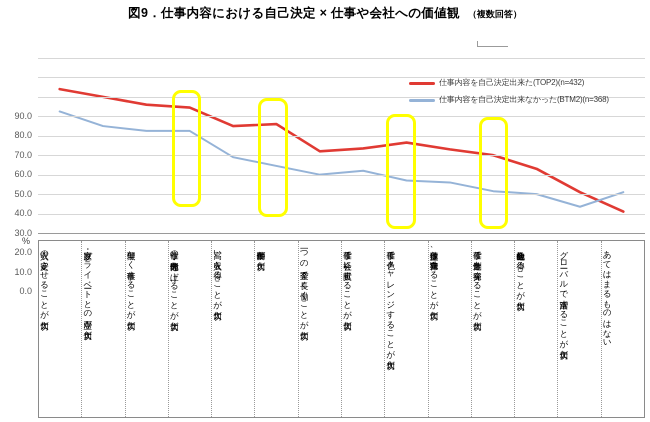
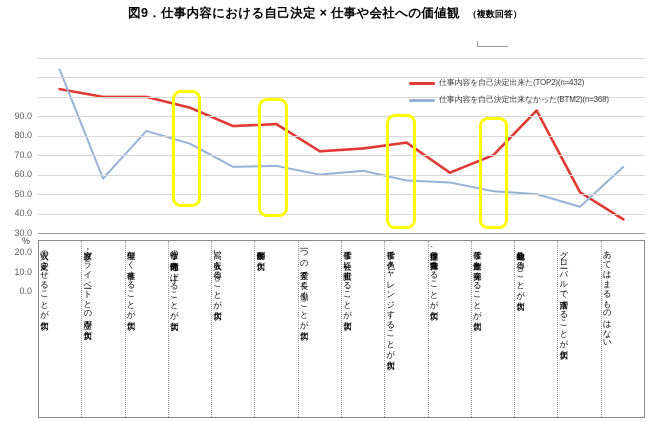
仕事内容を自己決定出来なかった(BTM2)(n=368)/収入の安定させることが大切だ: 62 -> 84
仕事内容を自己決定出来なかった(BTM2)(n=368)/家庭・プライベートとの両立が大切だ: 55 -> 28
仕事内容を自己決定出来た(TOP2)(n=432)/無理なく仕事することが大切だ: 66 -> 70
仕事内容を自己決定出来なかった(BTM2)(n=368)/仕事の能力・専門性を上げることが大切だ: 52 -> 46
仕事内容を自己決定出来なかった(BTM2)(n=368)/高い収入を得ることが大切だ: 39 -> 34
仕事内容を自己決定出来た(TOP2)(n=432)/仕事遂行上、独立・自律することが大切だ: 43 -> 31
仕事内容を自己決定出来た(TOP2)(n=432)/社会的地位を得ることが大切だ: 33 -> 63
仕事内容を自己決定出来た(TOP2)(n=432)/あてはまるものはない: 11 -> 7
仕事内容を自己決定出来なかった(BTM2)(n=368)/あてはまるものはない: 21 -> 34
